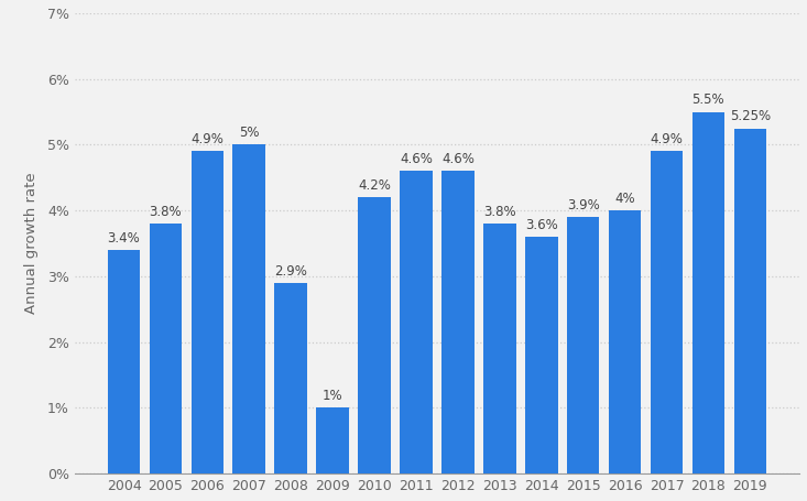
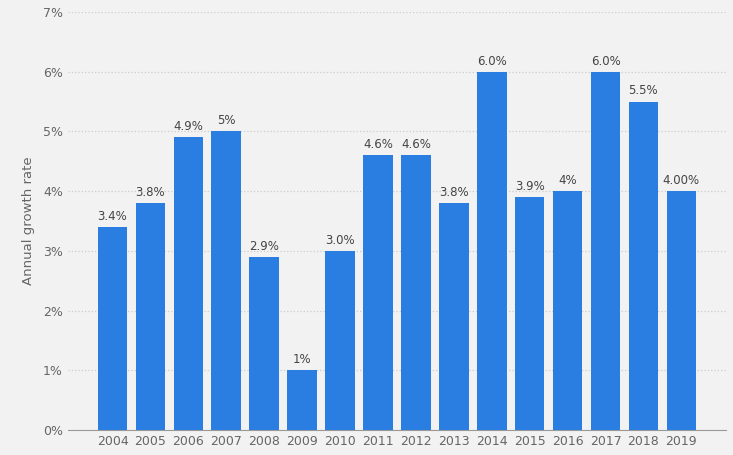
2010: 4.2% -> 3.0%
2014: 3.6% -> 6.0%
2017: 4.9% -> 6.0%
2019: 5.25% -> 4.00%
